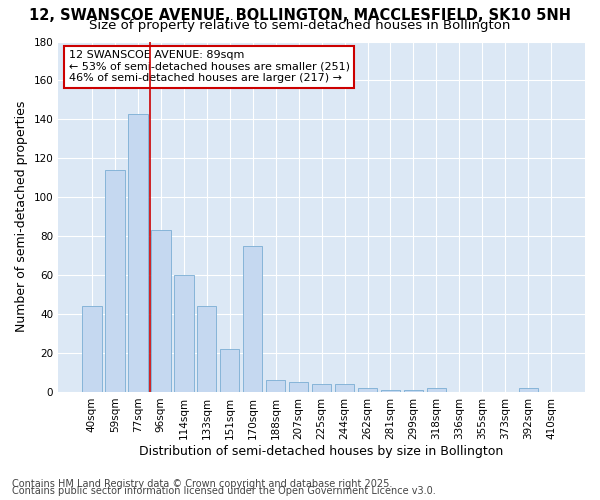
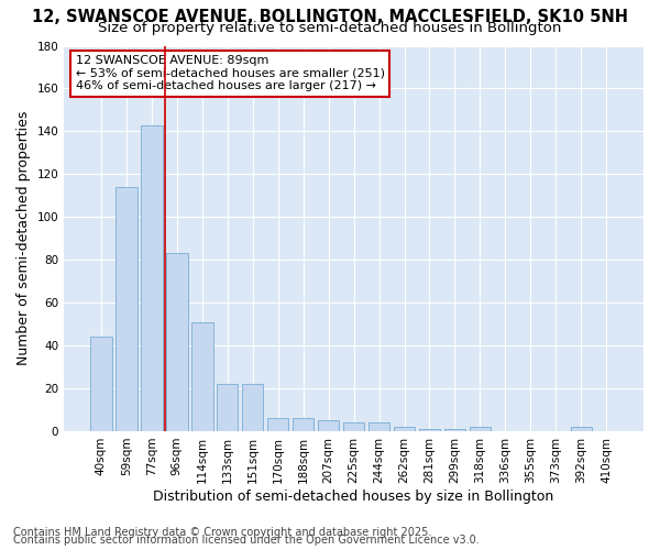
114sqm: 60 -> 51
133sqm: 44 -> 22
170sqm: 75 -> 6
